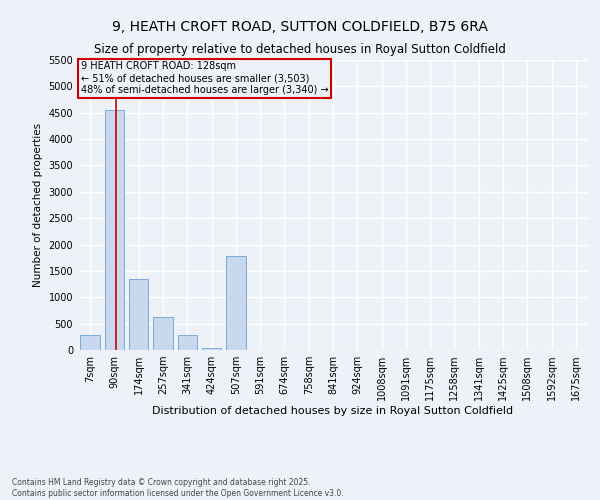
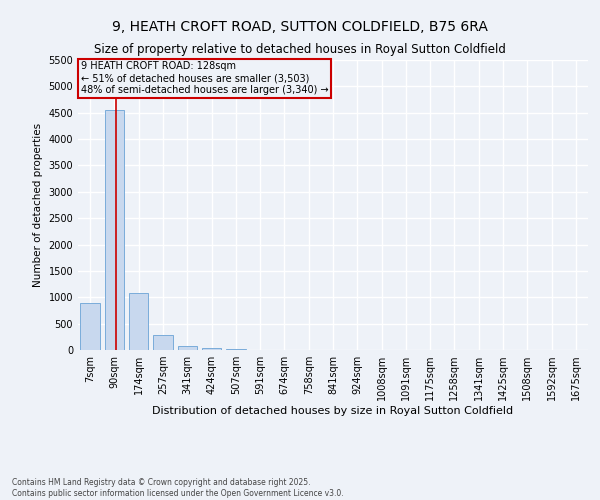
7sqm: 280 -> 900
174sqm: 1340 -> 1080
257sqm: 620 -> 290
341sqm: 280 -> 80
507sqm: 1780 -> 20
